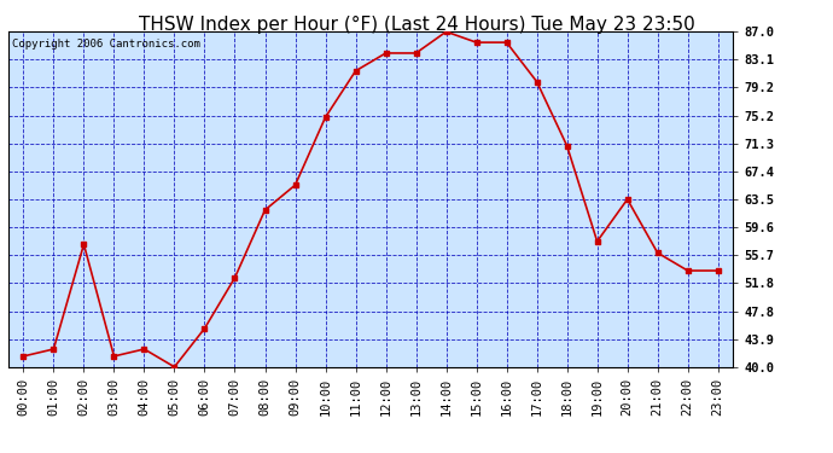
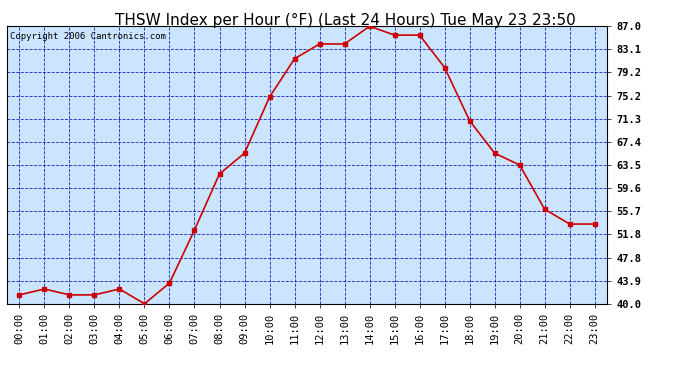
02:00: 57.2 -> 41.5
06:00: 45.4 -> 43.5
19:00: 57.6 -> 65.5
